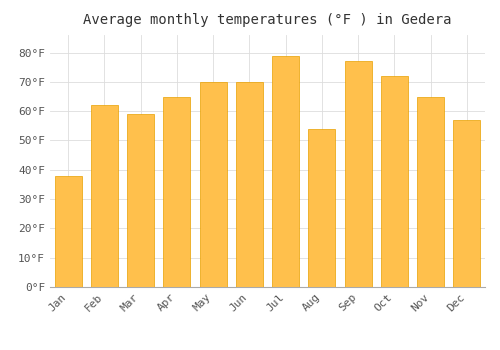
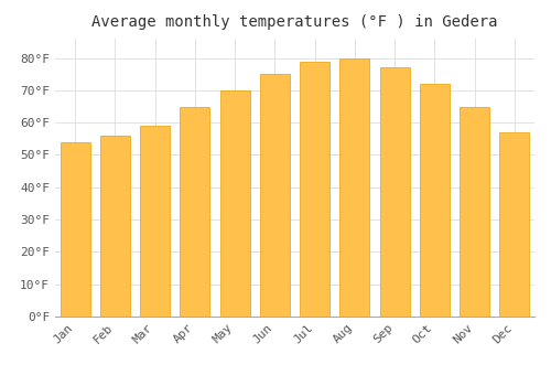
Jan: 38°F -> 54°F
Feb: 62°F -> 56°F
Jun: 70°F -> 75°F
Aug: 54°F -> 80°F
